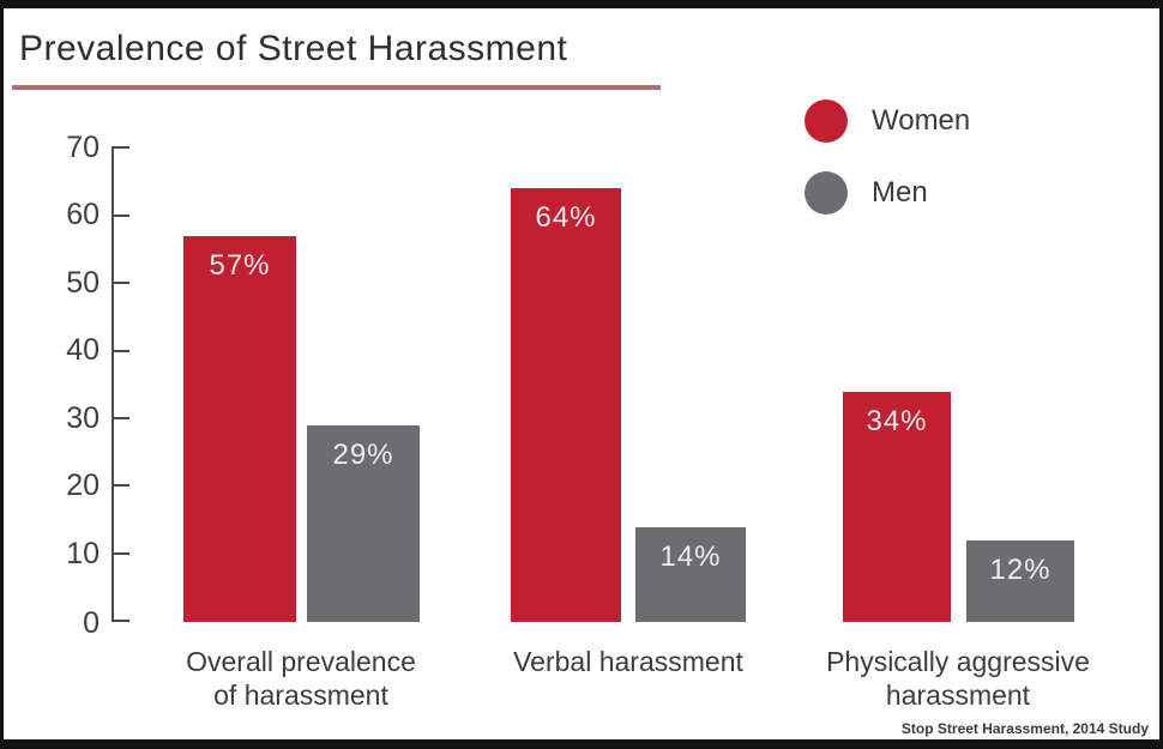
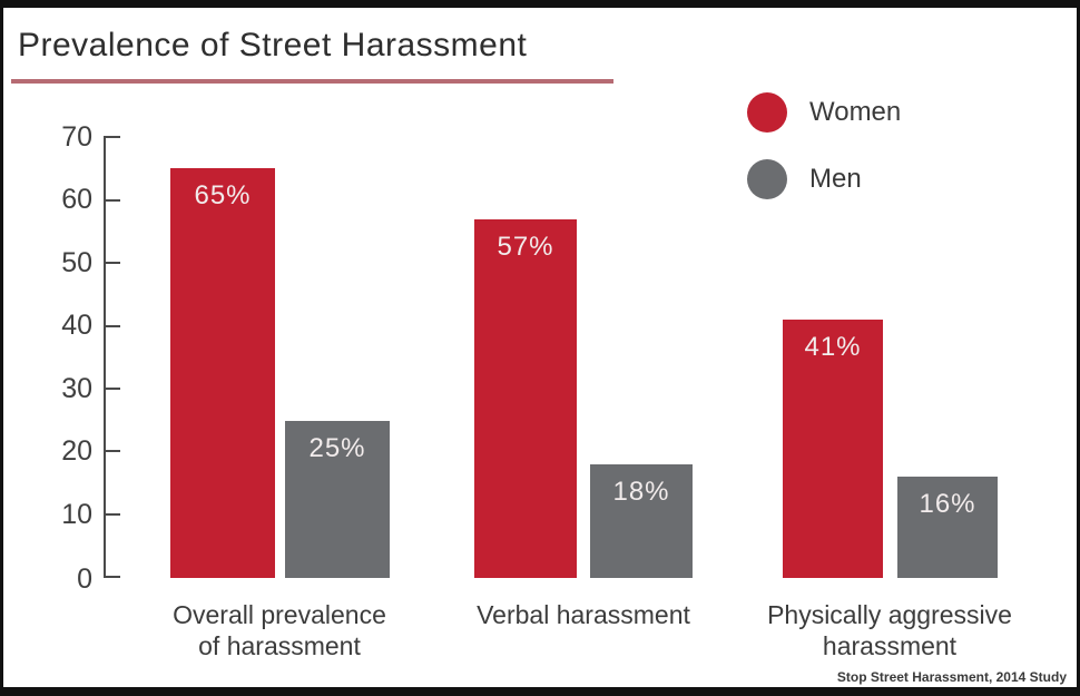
Women/Overall prevalence of harassment: 57% -> 65%
Men/Overall prevalence of harassment: 29% -> 25%
Women/Verbal harassment: 64% -> 57%
Men/Verbal harassment: 14% -> 18%
Women/Physically aggressive harassment: 34% -> 41%
Men/Physically aggressive harassment: 12% -> 16%
